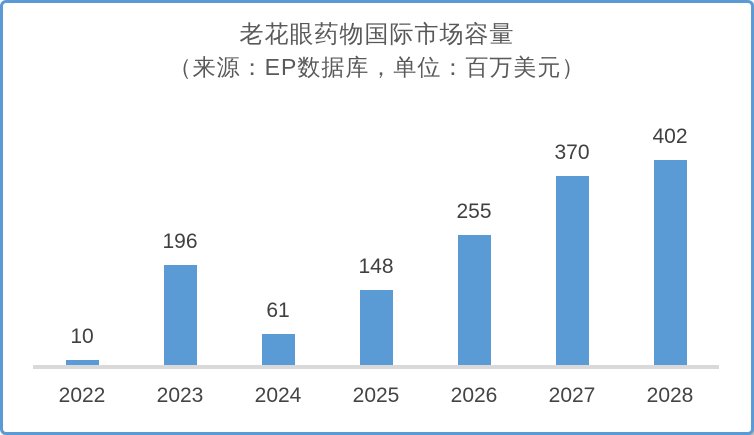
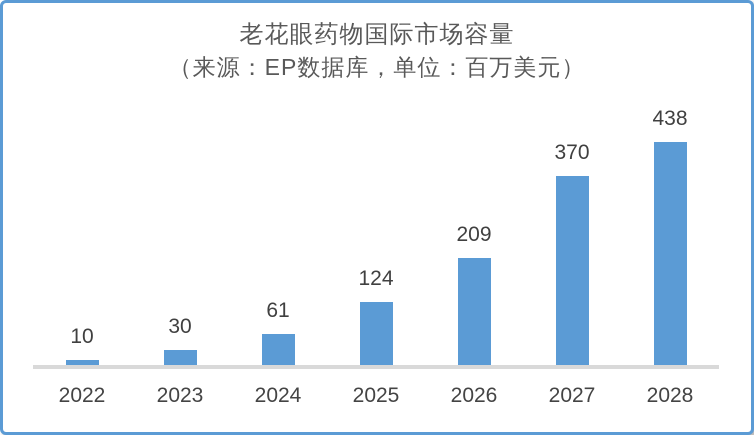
2023: 196 -> 30
2025: 148 -> 124
2026: 255 -> 209
2028: 402 -> 438
